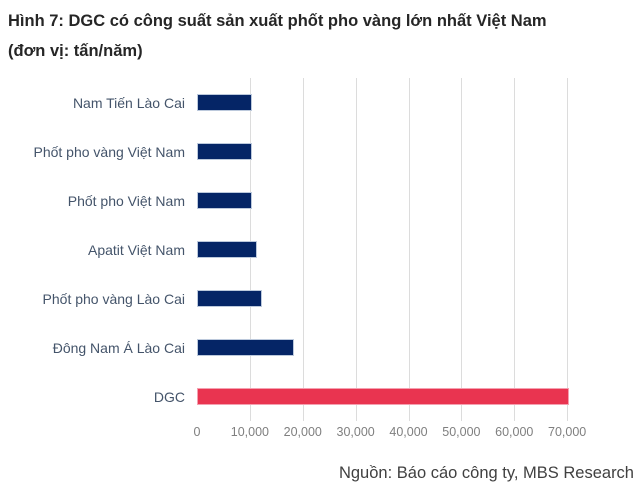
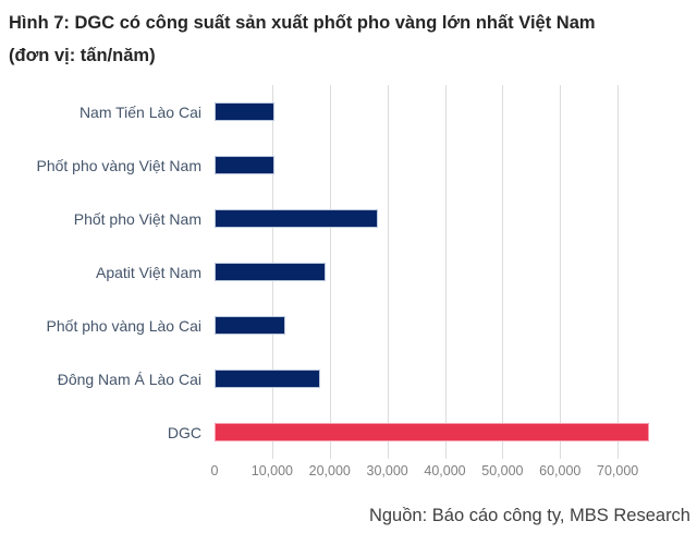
Phốt pho Việt Nam: 10000 -> 28000
Apatit Việt Nam: 11000 -> 19000
DGC: 70000 -> 75000
